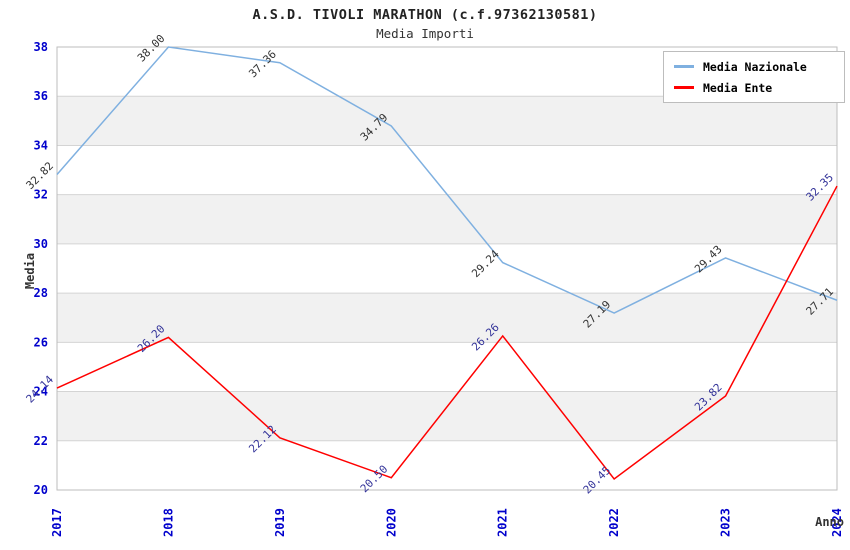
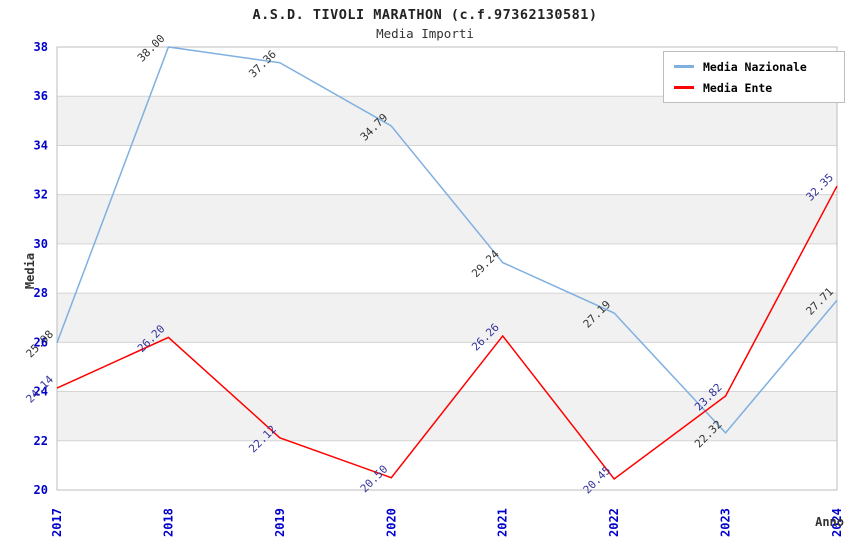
Media Nazionale/2017: 32.82 -> 25.98
Media Nazionale/2023: 29.43 -> 22.32
